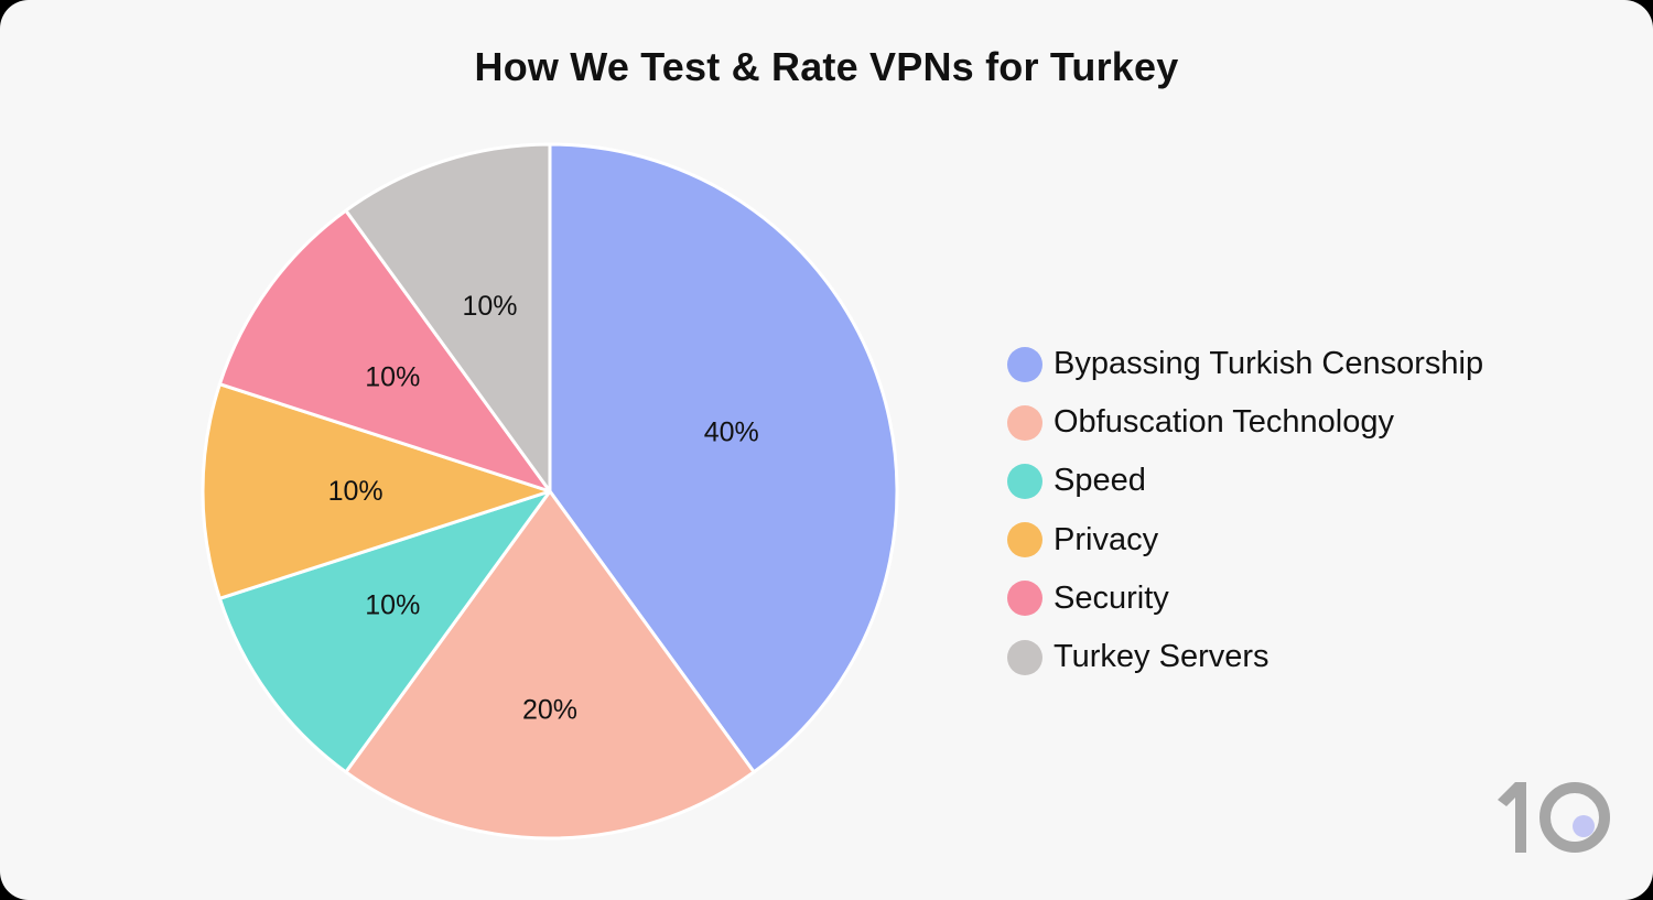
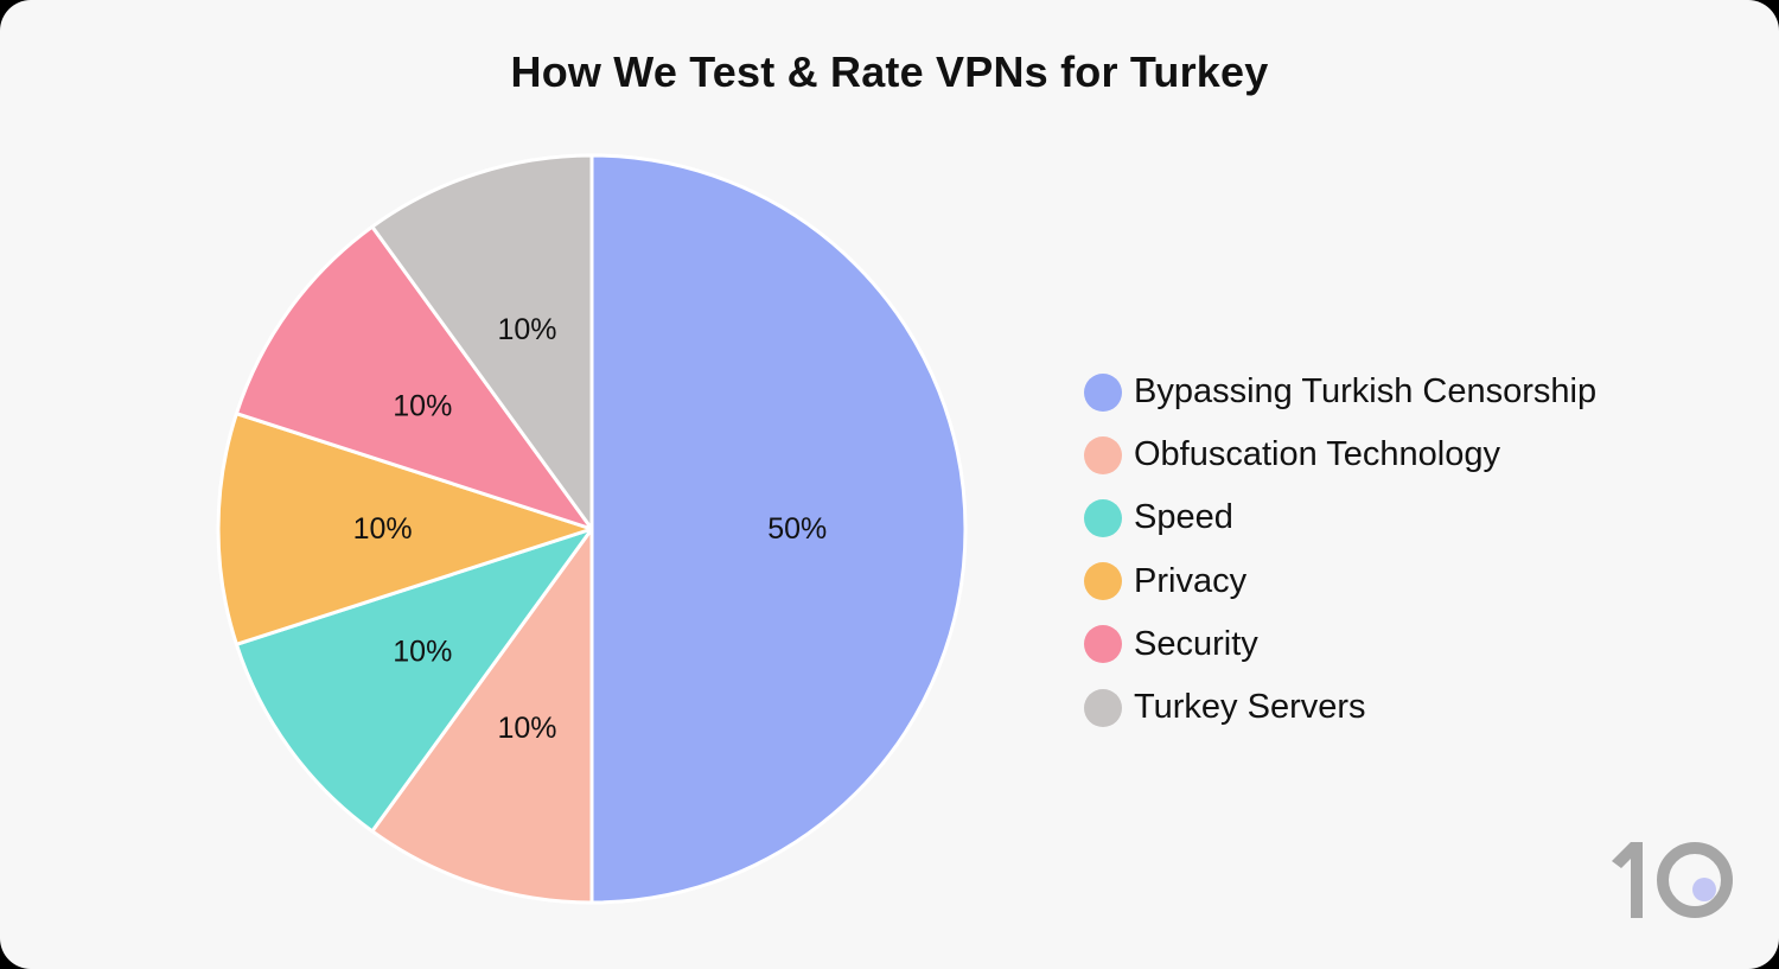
Bypassing Turkish Censorship: 40% -> 50%
Obfuscation Technology: 20% -> 10%
